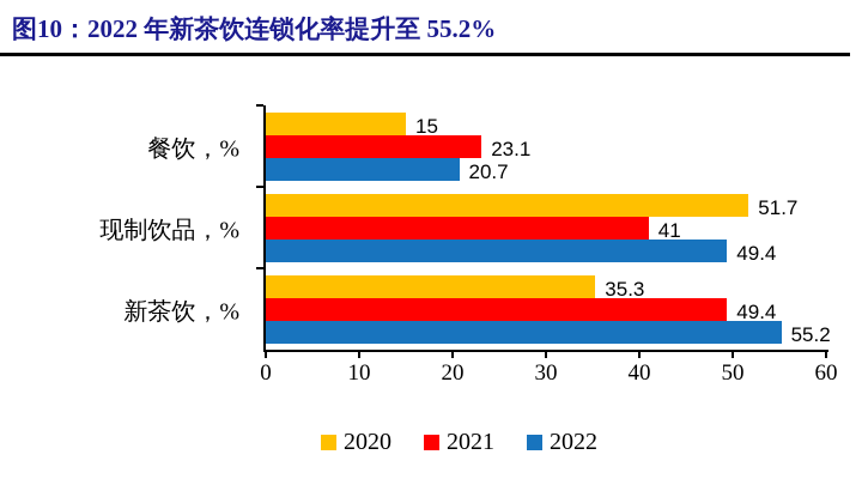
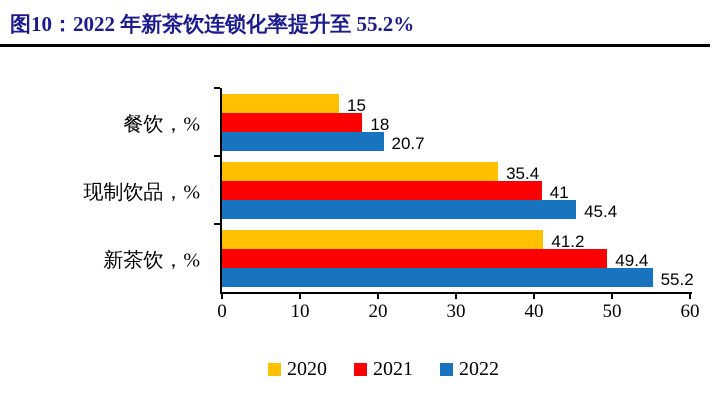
2021/餐饮，%: 23.1 -> 18
2020/现制饮品，%: 51.7 -> 35.4
2022/现制饮品，%: 49.4 -> 45.4
2020/新茶饮，%: 35.3 -> 41.2
